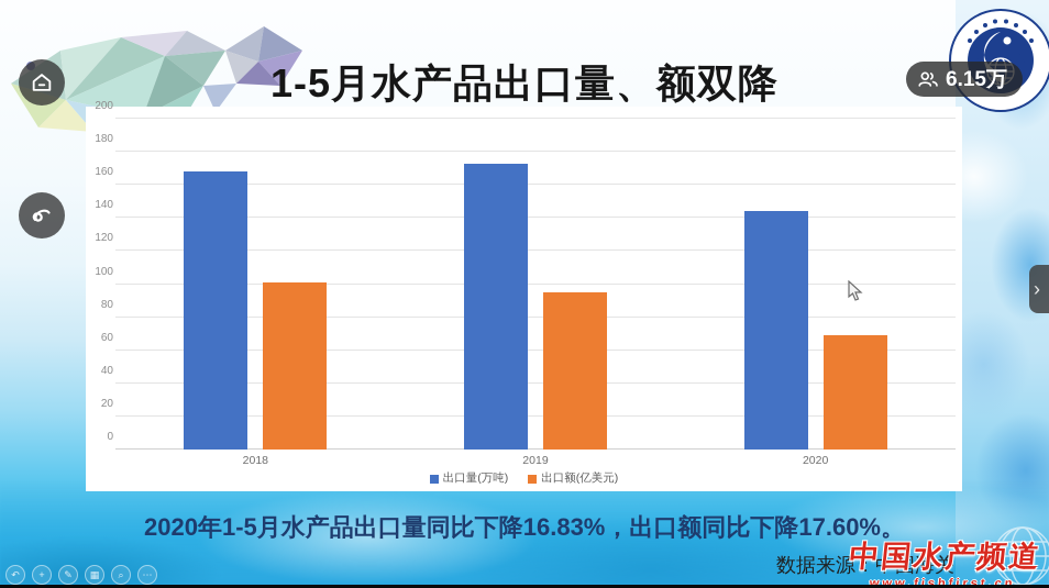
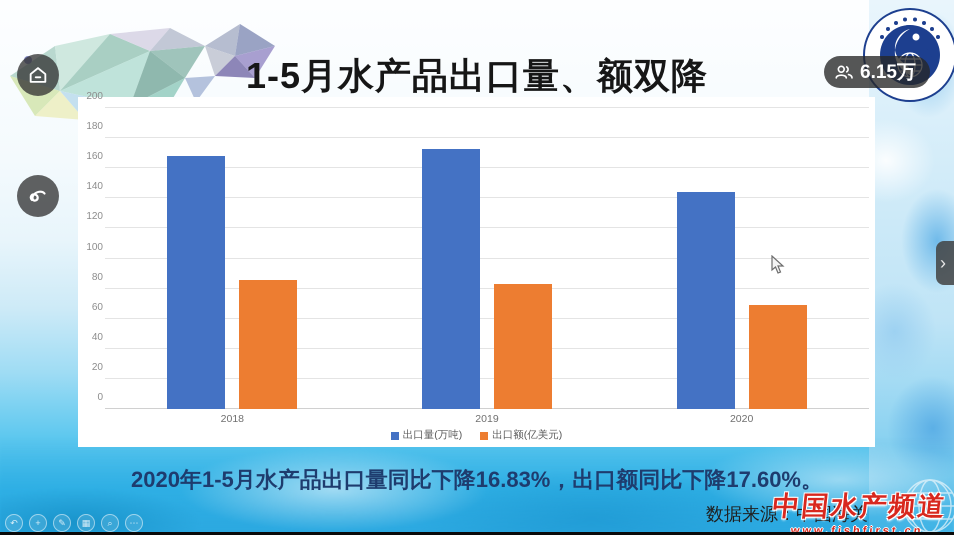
出口额(亿美元)/2018: 101 -> 86
出口额(亿美元)/2019: 95 -> 83
